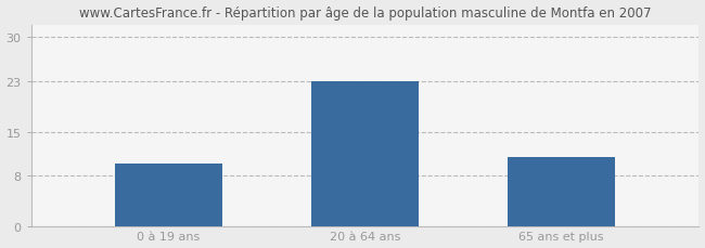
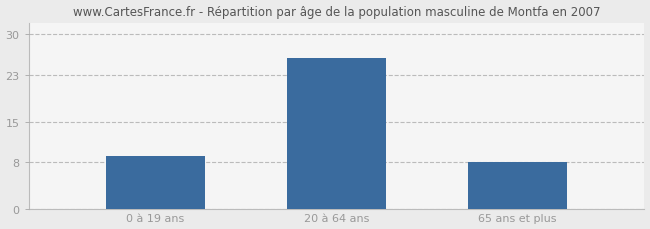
0 à 19 ans: 10 -> 9
20 à 64 ans: 23 -> 26
65 ans et plus: 11 -> 8
